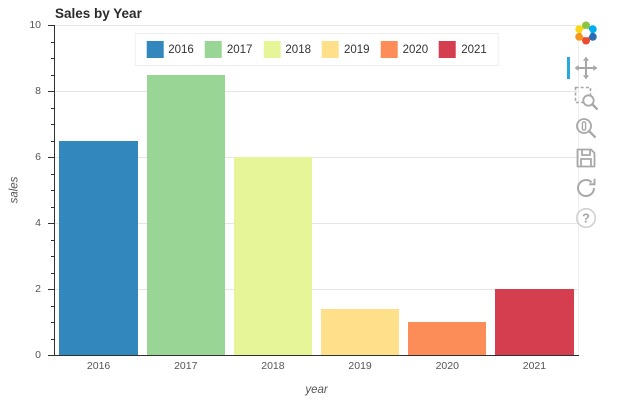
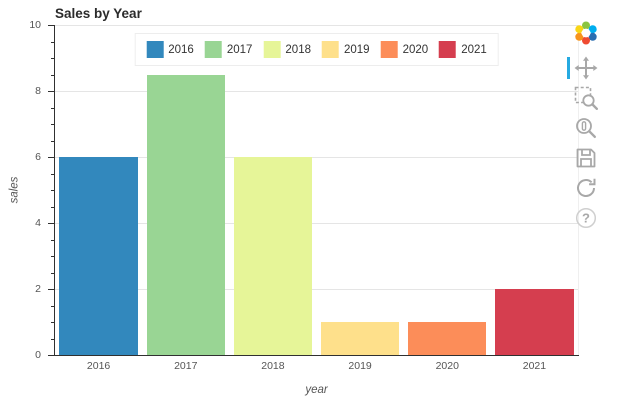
2016: 6.5 -> 6.0
2019: 1.4 -> 1.0
